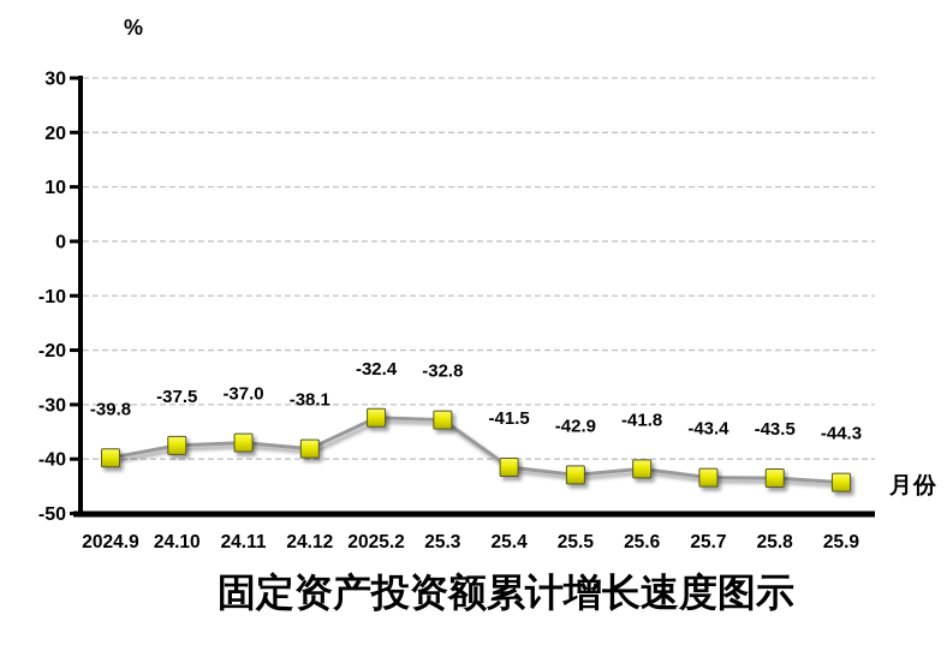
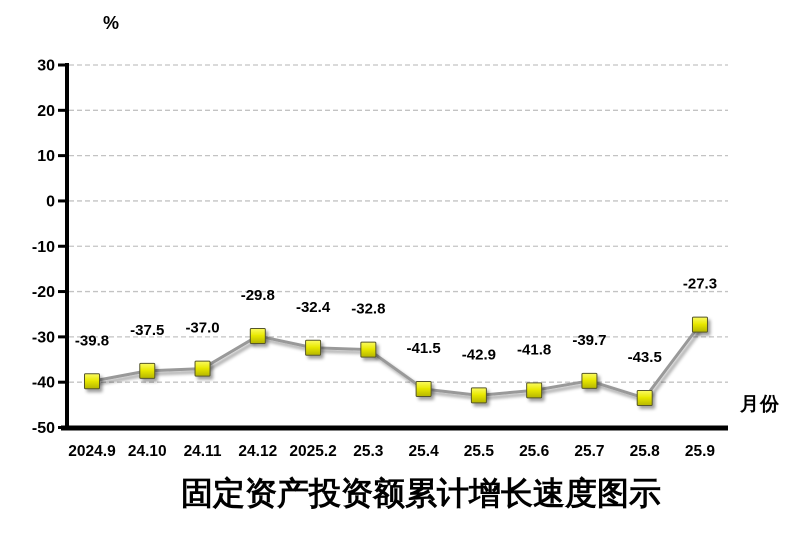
24.12: -38.1 -> -29.8
25.7: -43.4 -> -39.7
25.9: -44.3 -> -27.3
